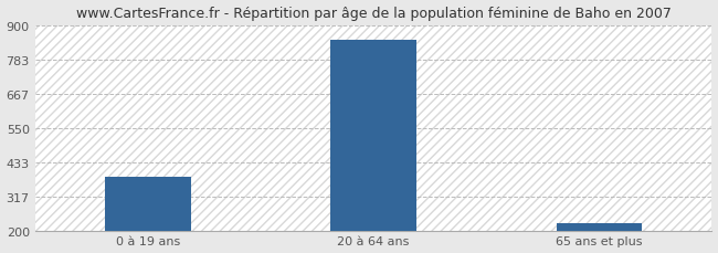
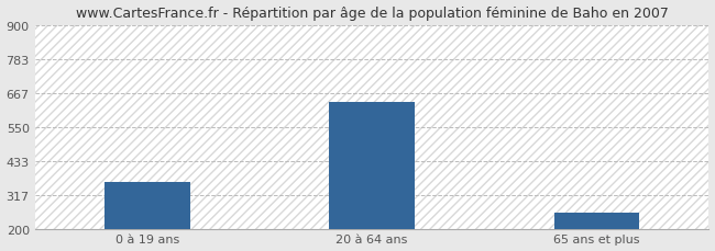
0 à 19 ans: 383 -> 360
20 à 64 ans: 851 -> 635
65 ans et plus: 224 -> 255
